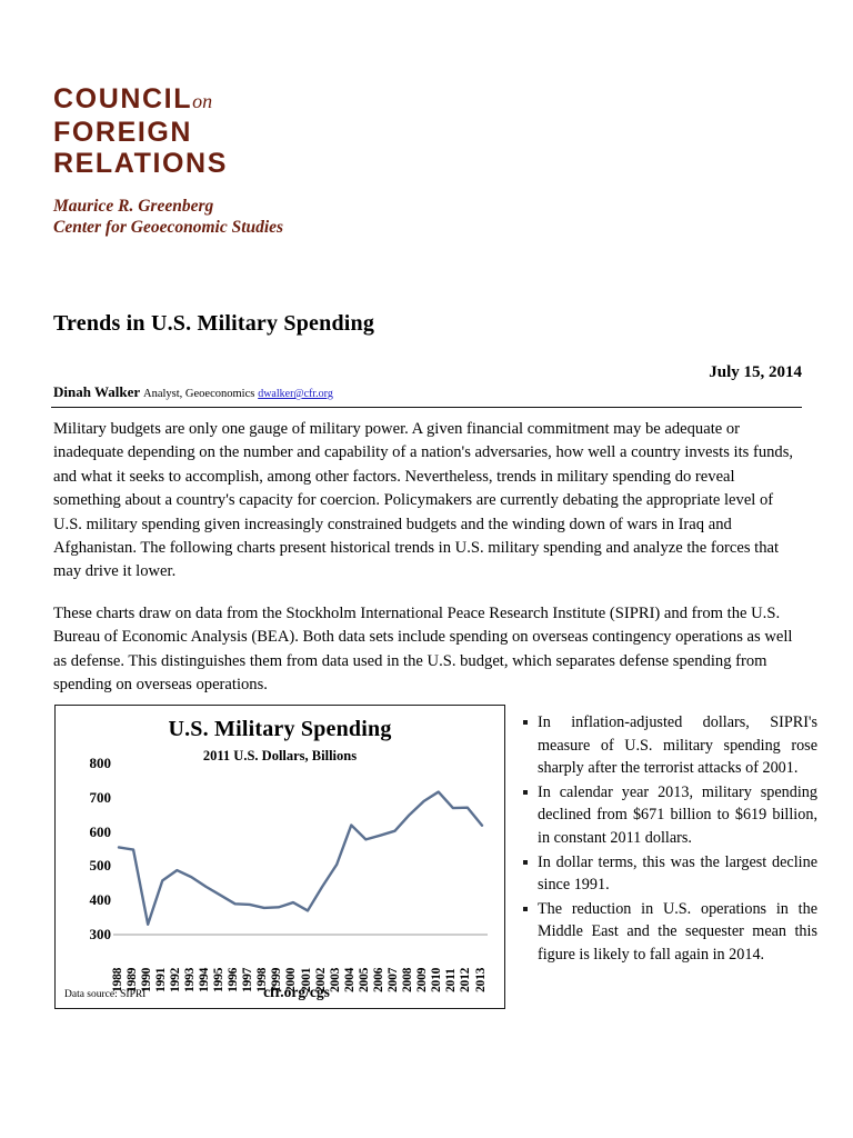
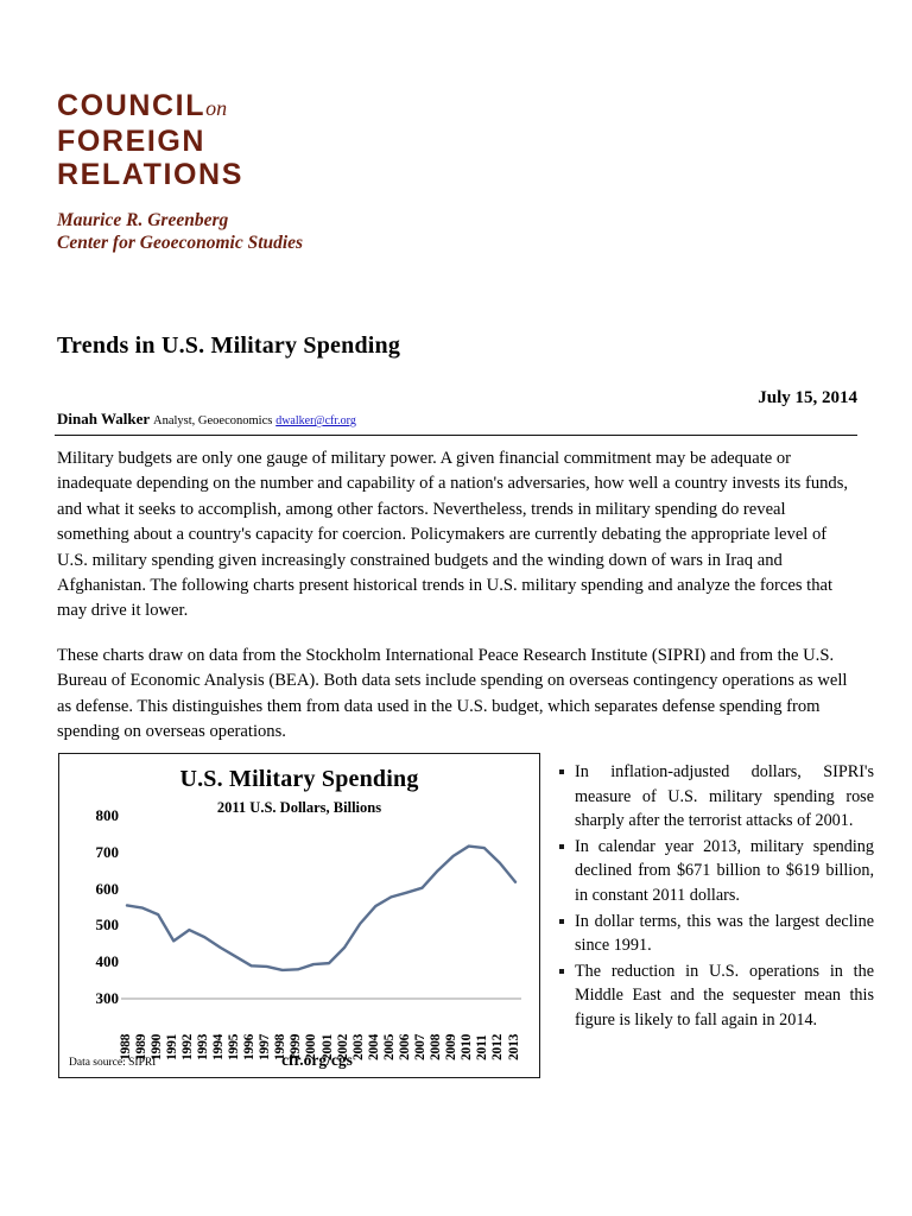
1990: 330 -> 530
2001: 370 -> 400
2004: 620 -> 550
2011: 670 -> 710
